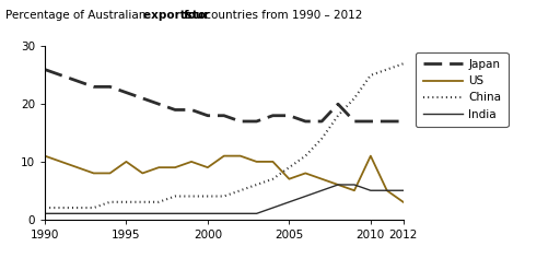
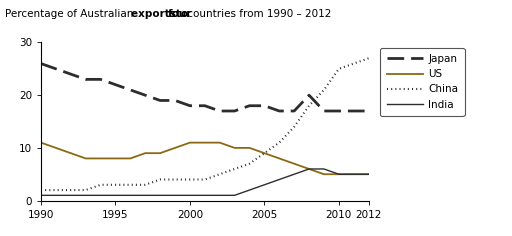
US/1995: 10 -> 8
US/2000: 9 -> 11
US/2005: 7 -> 9
US/2010: 11 -> 5
US/2012: 3 -> 5
